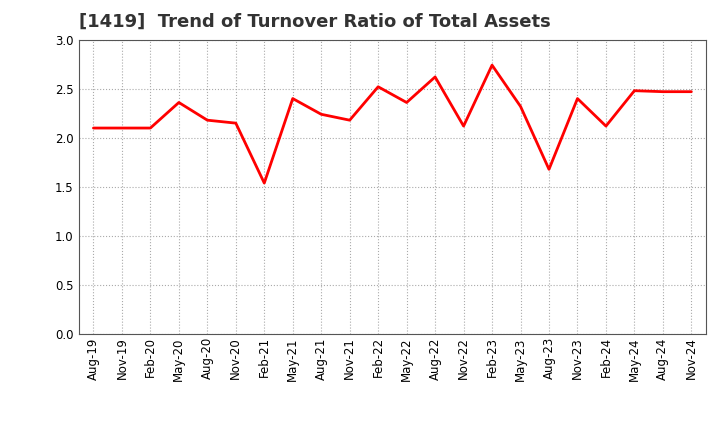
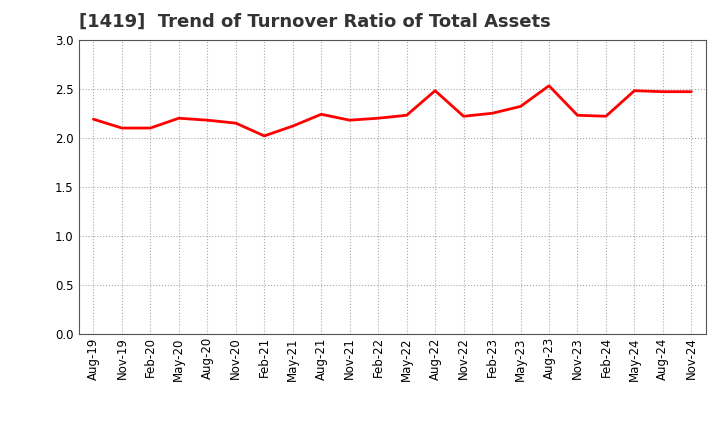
Aug-19: 2.10 -> 2.19
May-20: 2.36 -> 2.20
Feb-21: 1.54 -> 2.02
May-21: 2.40 -> 2.12
Feb-22: 2.52 -> 2.20
May-22: 2.36 -> 2.23
Aug-22: 2.62 -> 2.48
Nov-22: 2.12 -> 2.22
Feb-23: 2.74 -> 2.25
Aug-23: 1.68 -> 2.53
Nov-23: 2.40 -> 2.23
Feb-24: 2.12 -> 2.22
